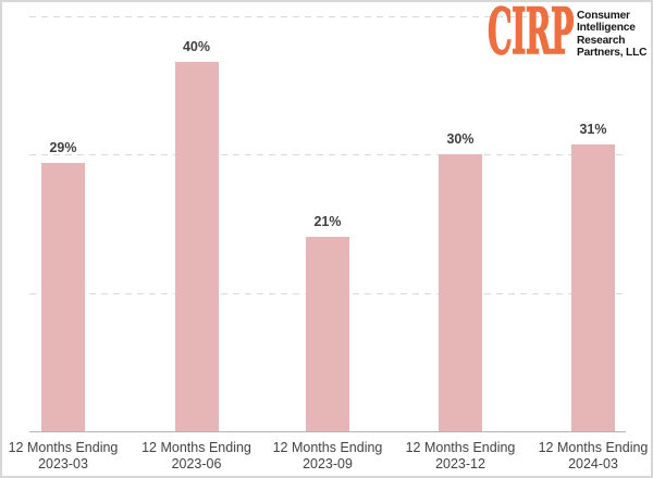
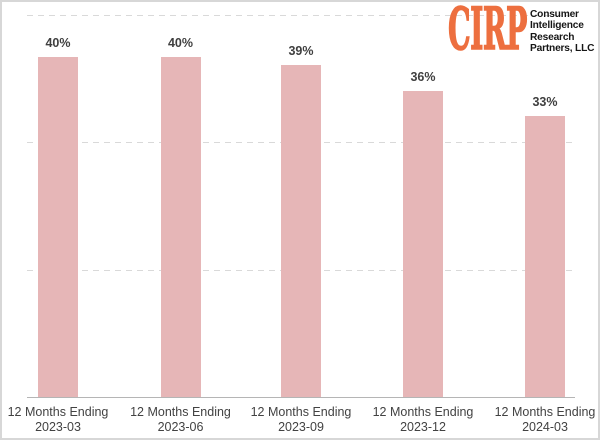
2023-03: 29% -> 40%
2023-09: 21% -> 39%
2023-12: 30% -> 36%
2024-03: 31% -> 33%
